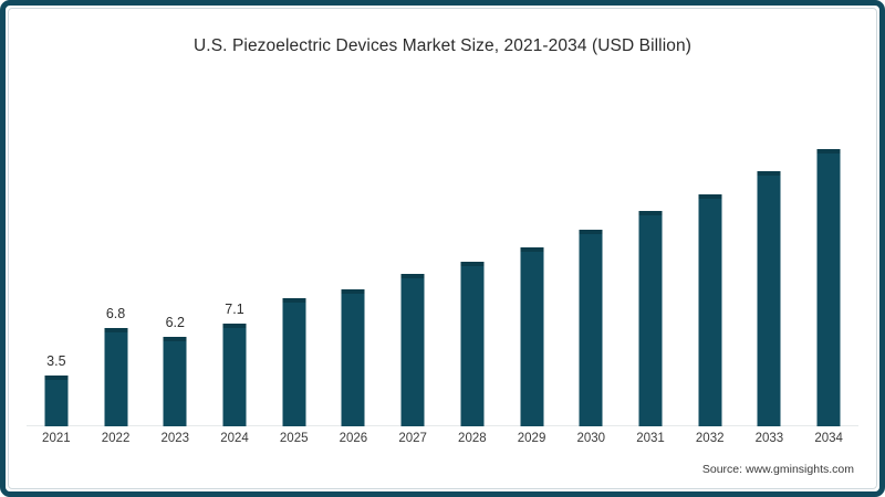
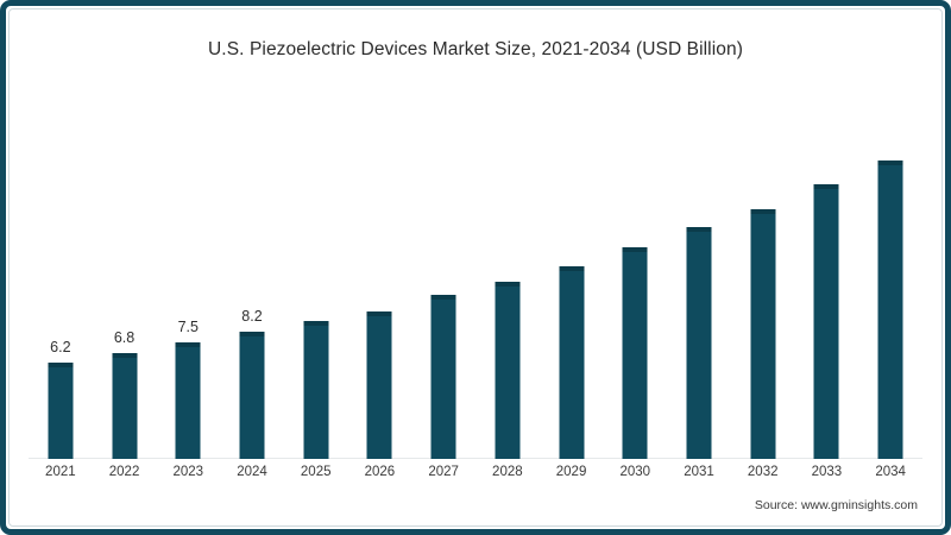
2021: 3.5 -> 6.2
2023: 6.2 -> 7.5
2024: 7.1 -> 8.2
